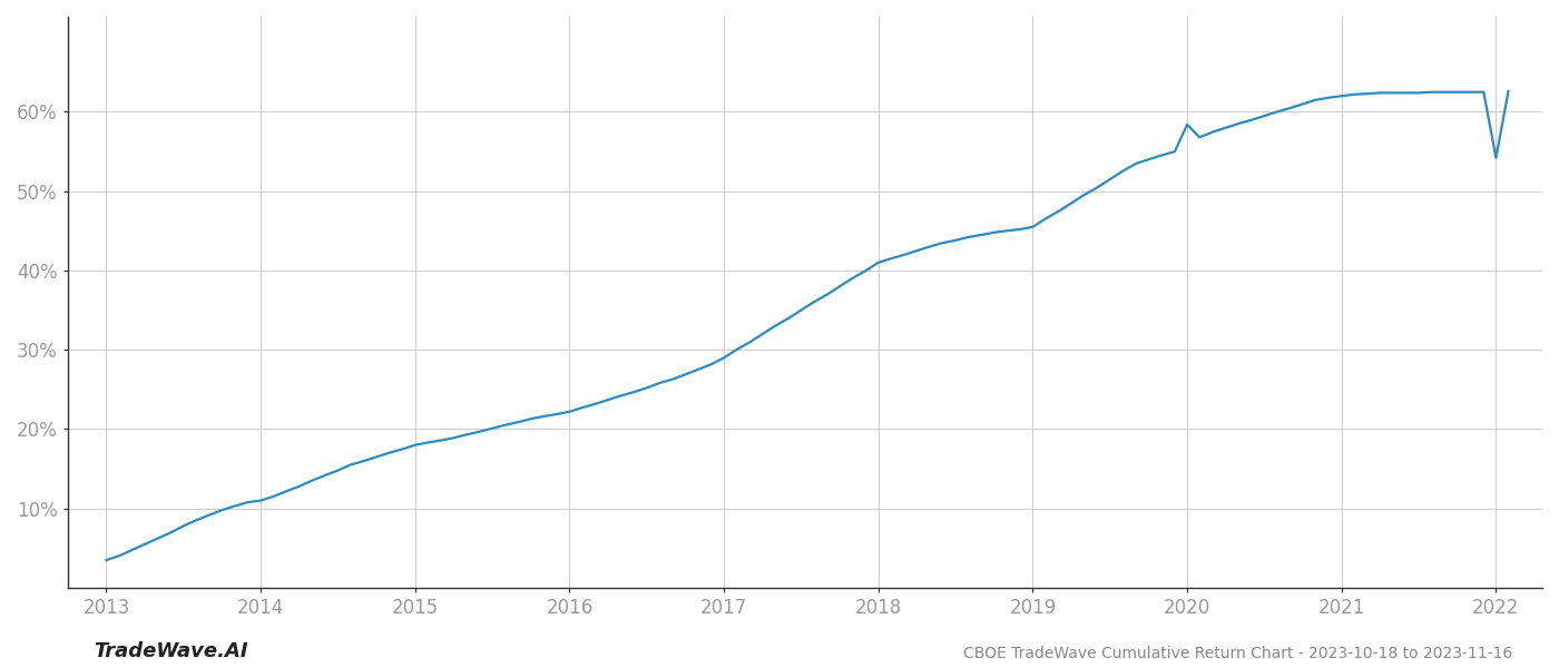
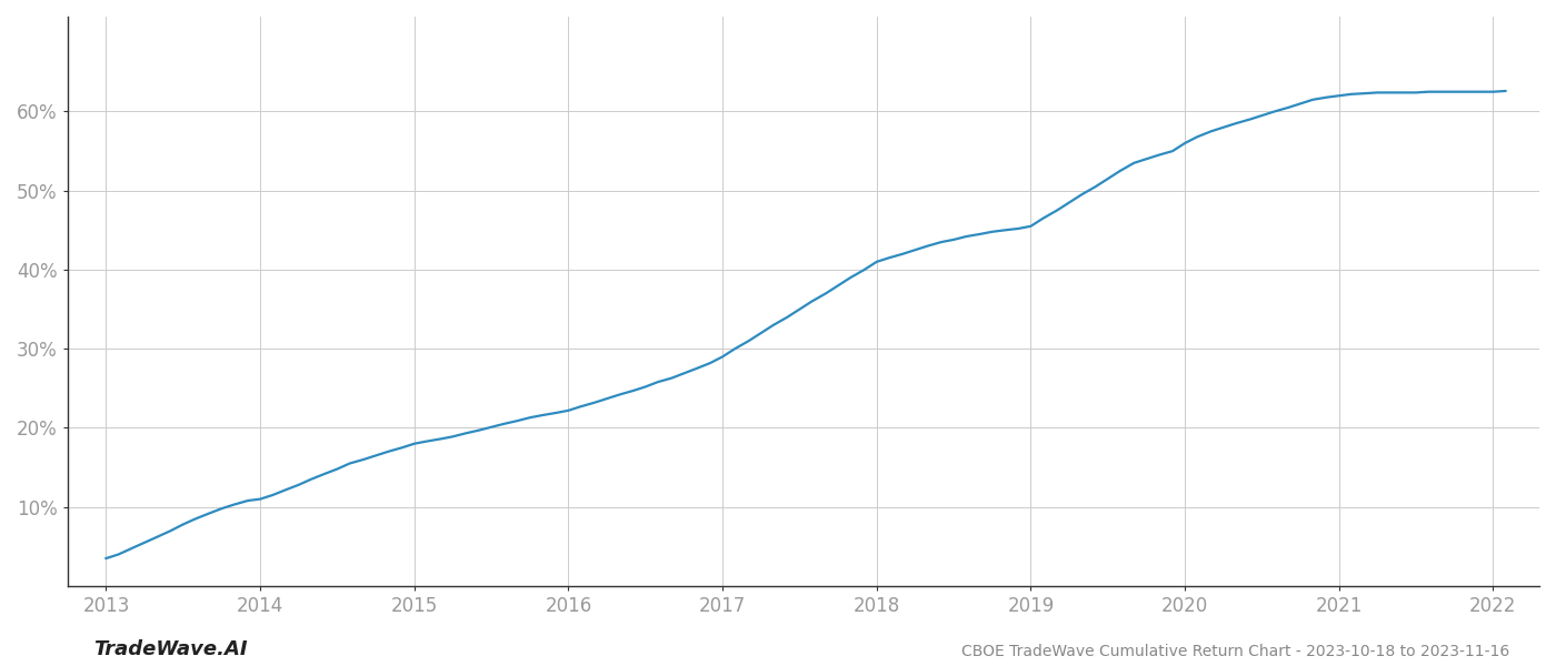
2020: 58.4% -> 56.0%
2022: 54.2% -> 62.5%
